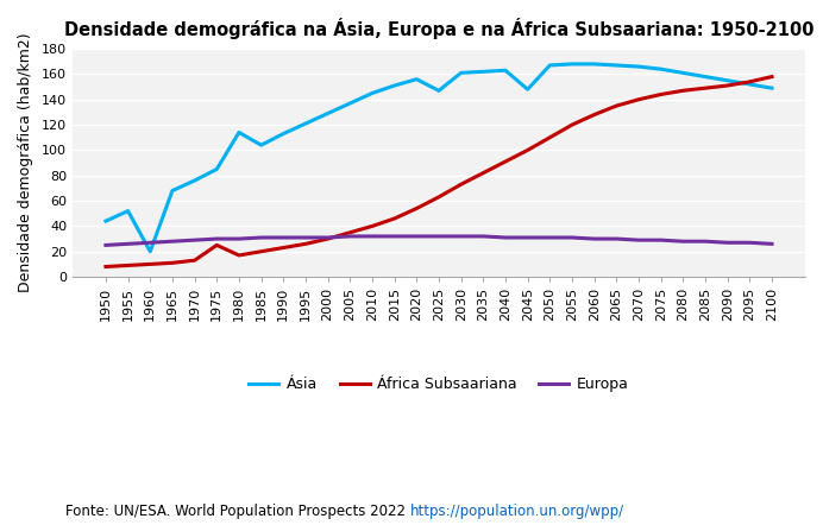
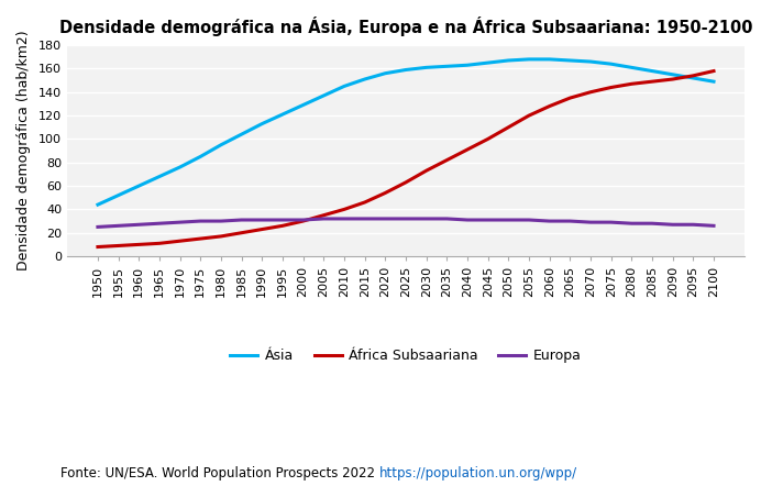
Ásia/1960: 20 -> 60
África Subsaariana/1975: 25 -> 15
Ásia/1980: 114 -> 95
Ásia/2025: 147 -> 159
Ásia/2045: 148 -> 165
